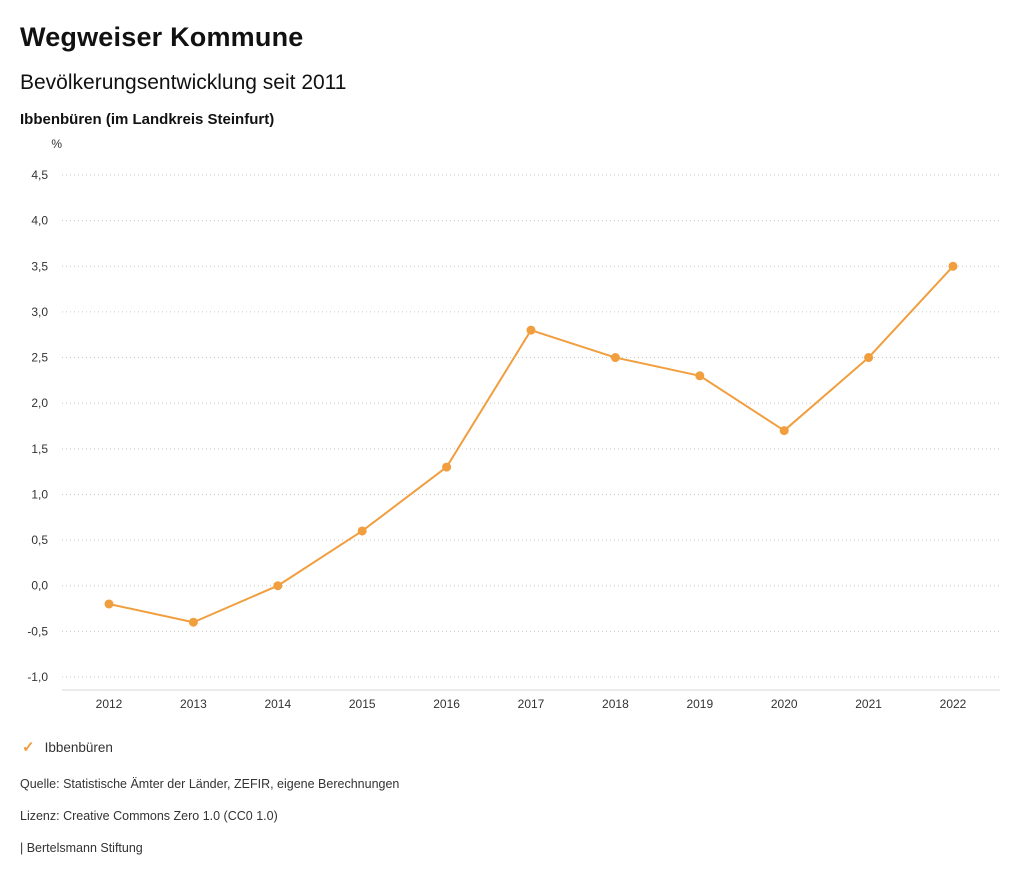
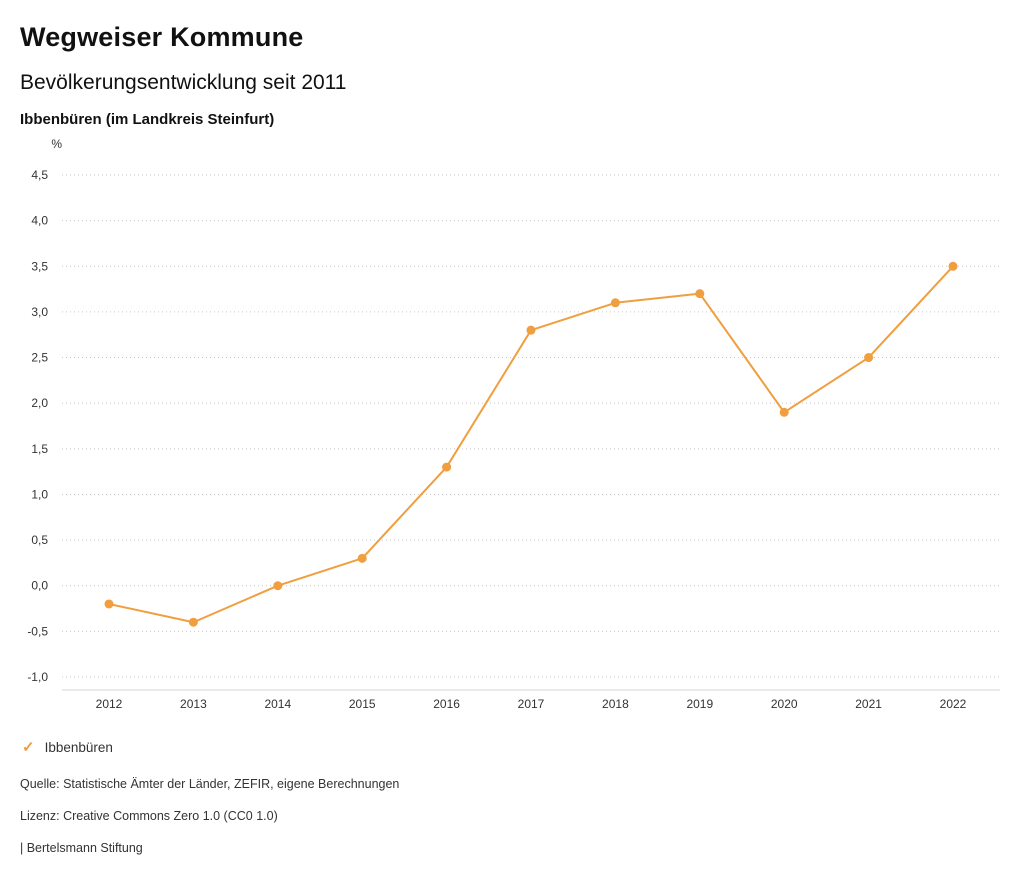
2015: 0,6 -> 0,3
2018: 2,5 -> 3,1
2019: 2,3 -> 3,2
2020: 1,7 -> 1,9
